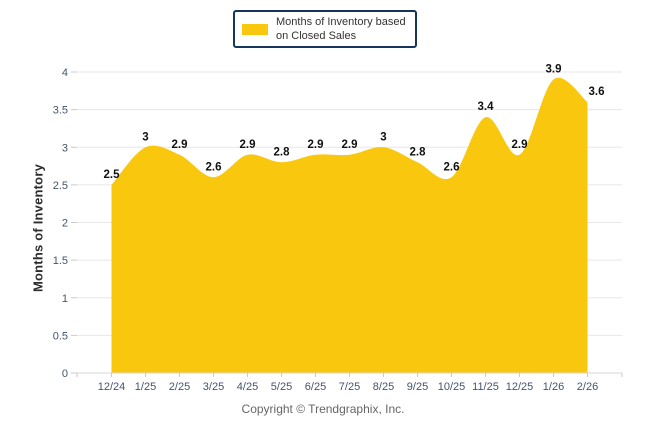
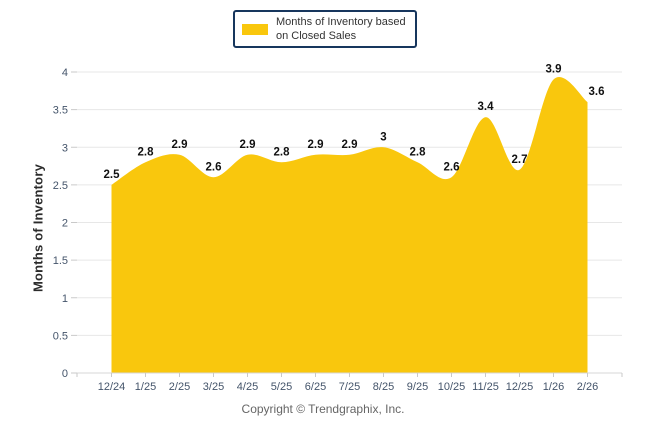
1/25: 3 -> 2.8
12/25: 2.9 -> 2.7
